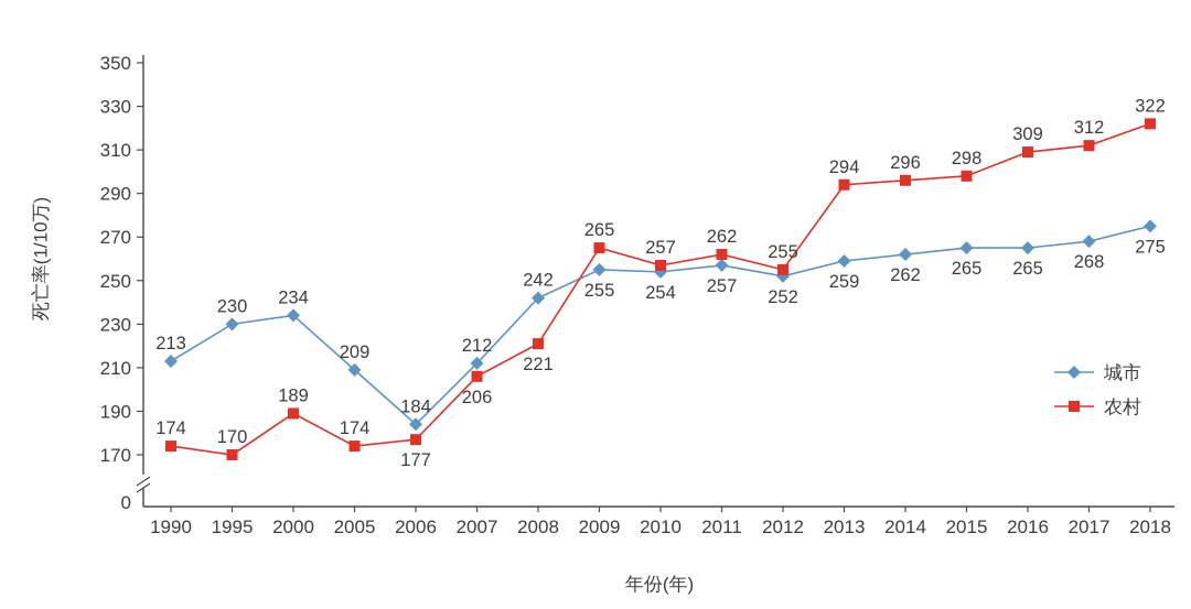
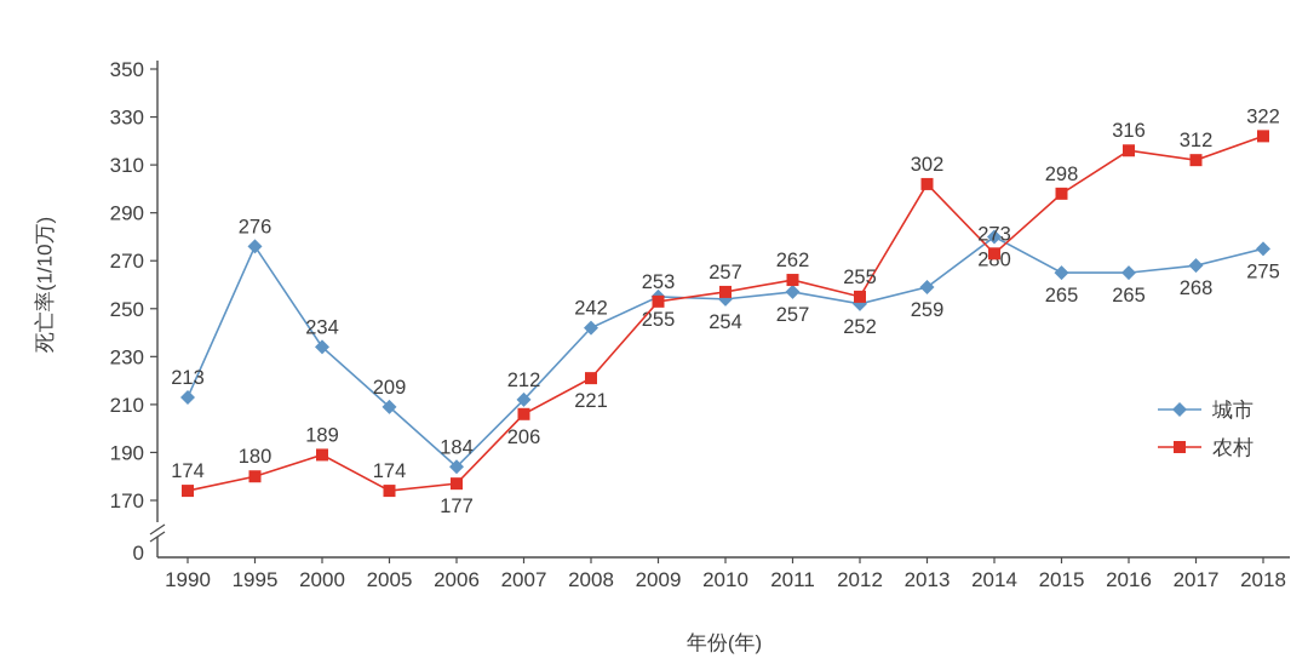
城市/1995: 230 -> 276
农村/1995: 170 -> 180
农村/2009: 265 -> 253
农村/2013: 294 -> 302
城市/2014: 262 -> 280
农村/2014: 296 -> 273
农村/2016: 309 -> 316
